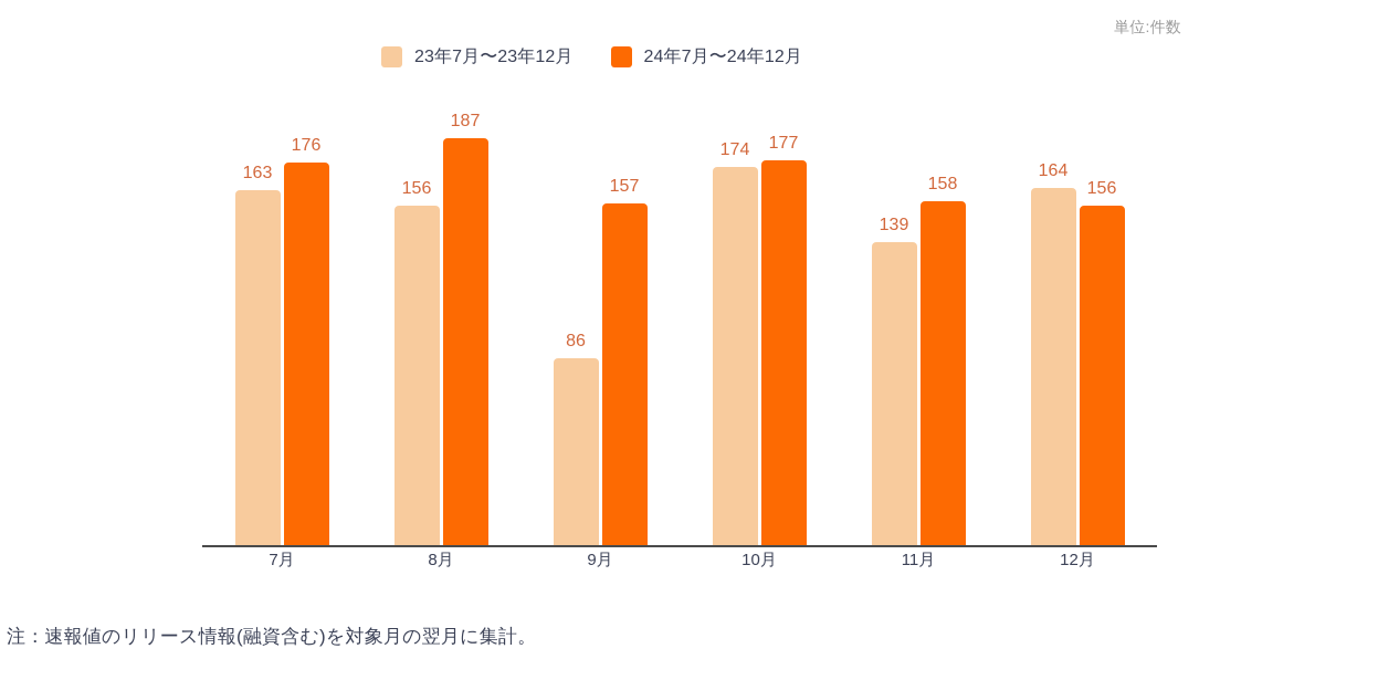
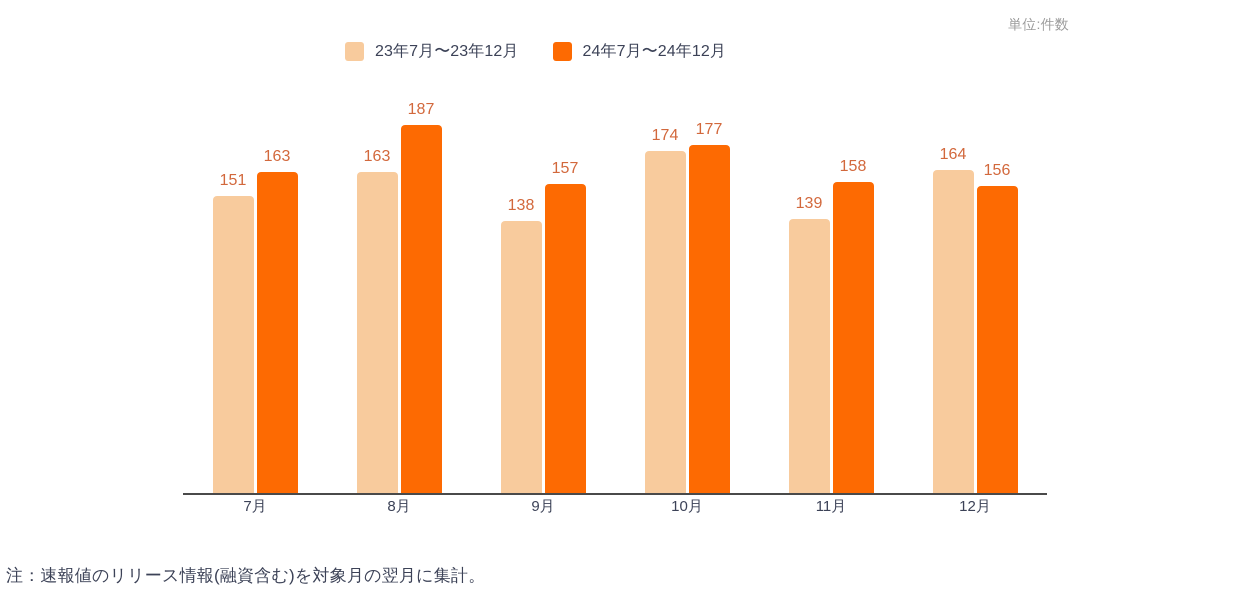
23年7月〜23年12月/7月: 163 -> 151
24年7月〜24年12月/7月: 176 -> 163
23年7月〜23年12月/8月: 156 -> 163
23年7月〜23年12月/9月: 86 -> 138
